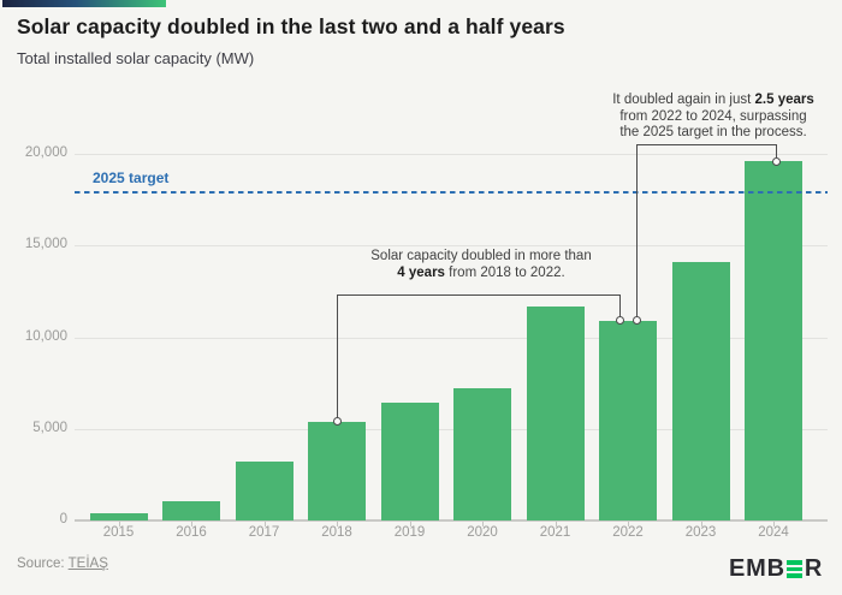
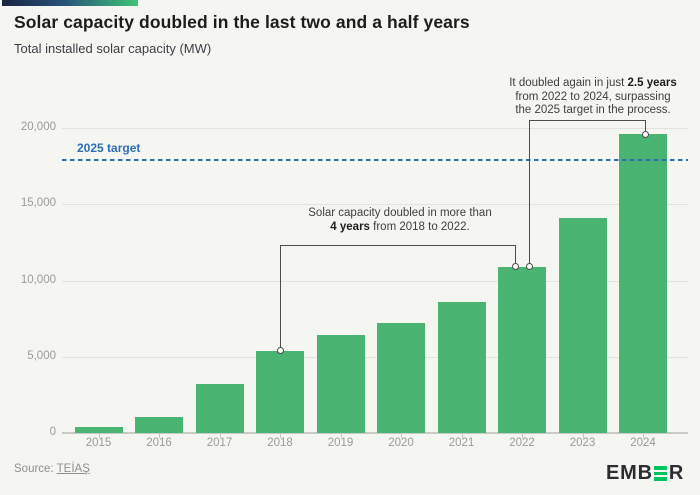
2021: 11700 -> 8600
